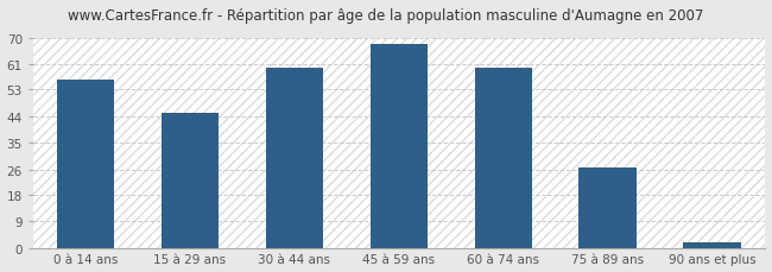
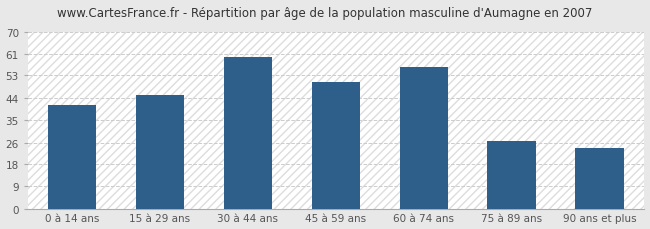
0 à 14 ans: 56 -> 41
45 à 59 ans: 68 -> 50
60 à 74 ans: 60 -> 56
90 ans et plus: 2 -> 24
